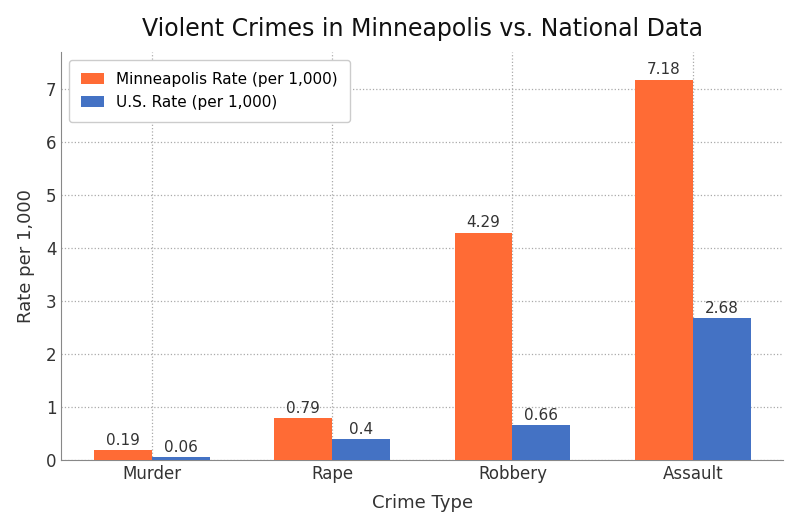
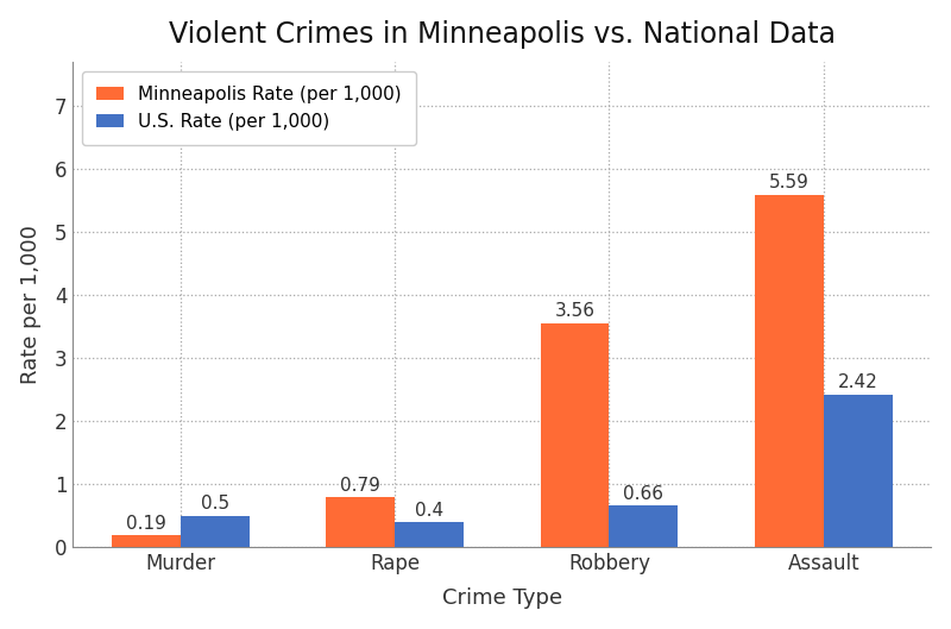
U.S. Rate (per 1,000)/Murder: 0.06 -> 0.5
Minneapolis Rate (per 1,000)/Robbery: 4.29 -> 3.56
Minneapolis Rate (per 1,000)/Assault: 7.18 -> 5.59
U.S. Rate (per 1,000)/Assault: 2.68 -> 2.42
